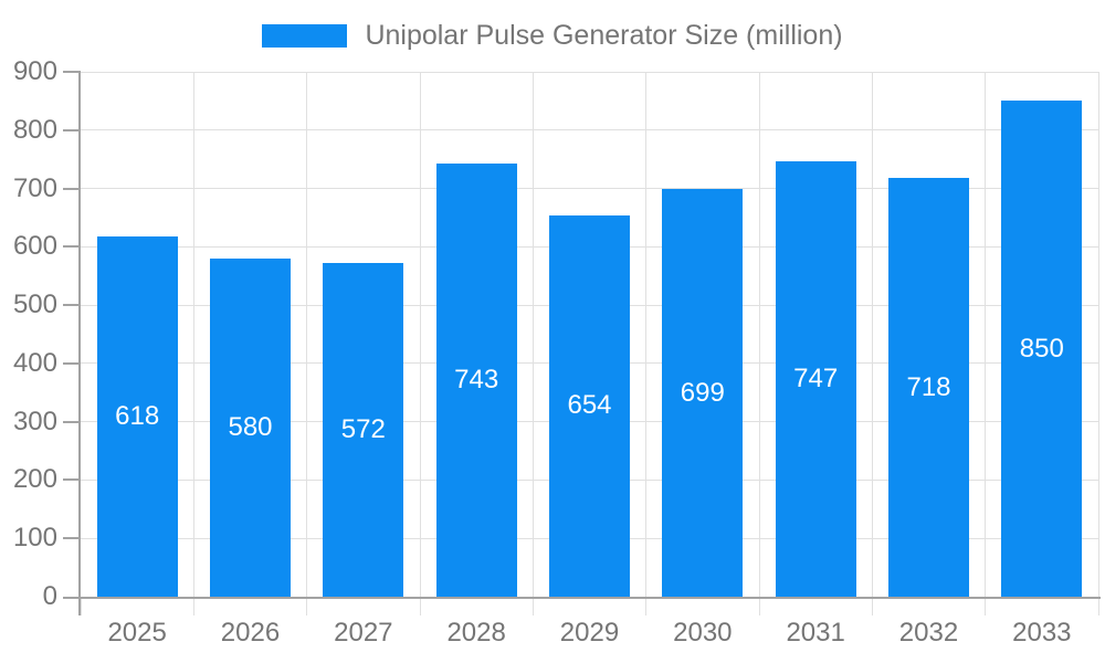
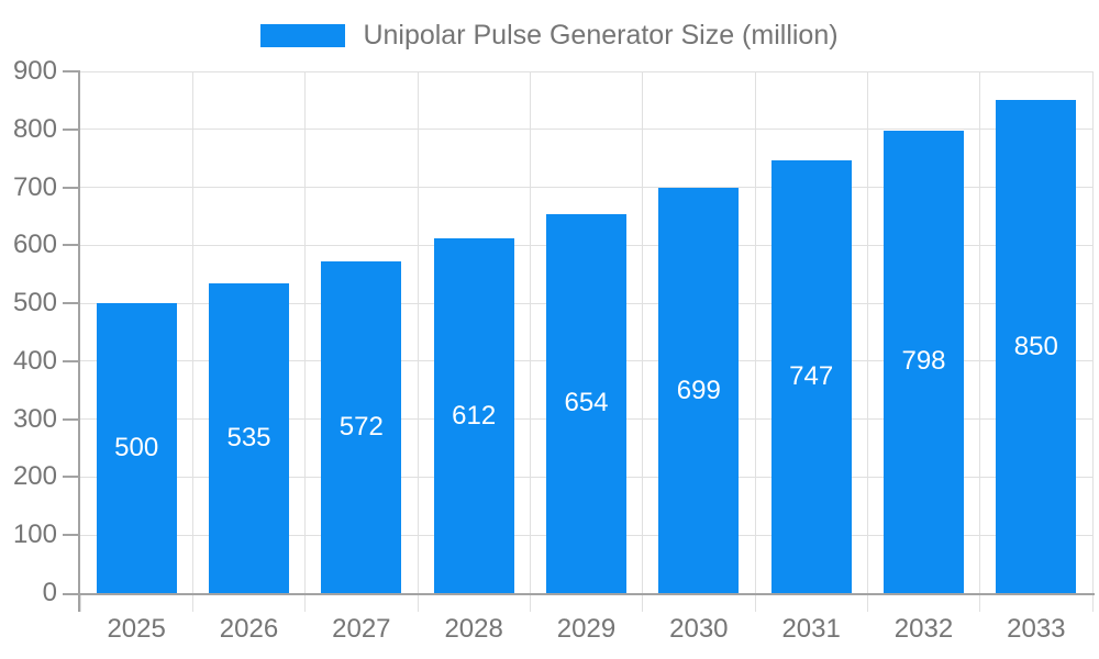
2025: 618 -> 500
2026: 580 -> 535
2028: 743 -> 612
2032: 718 -> 798
